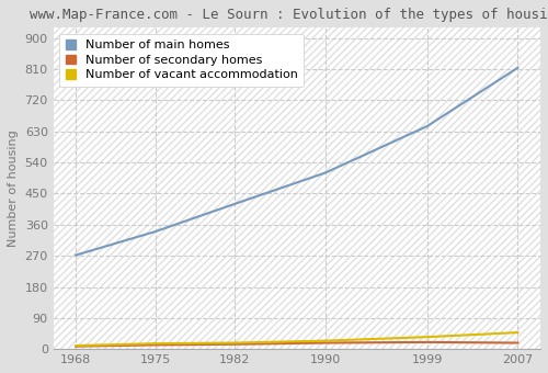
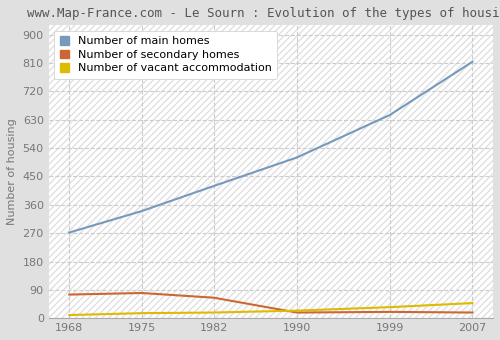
Number of secondary homes/1968: 8 -> 75
Number of secondary homes/1975: 12 -> 80
Number of secondary homes/1982: 14 -> 65
